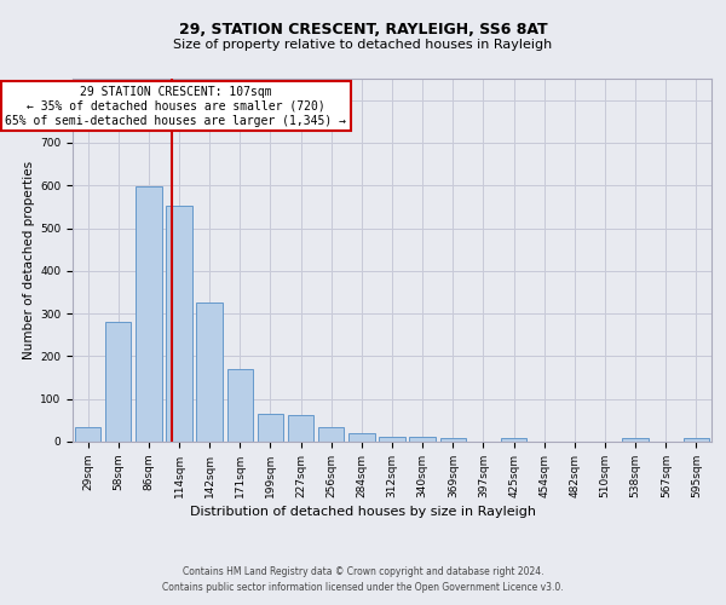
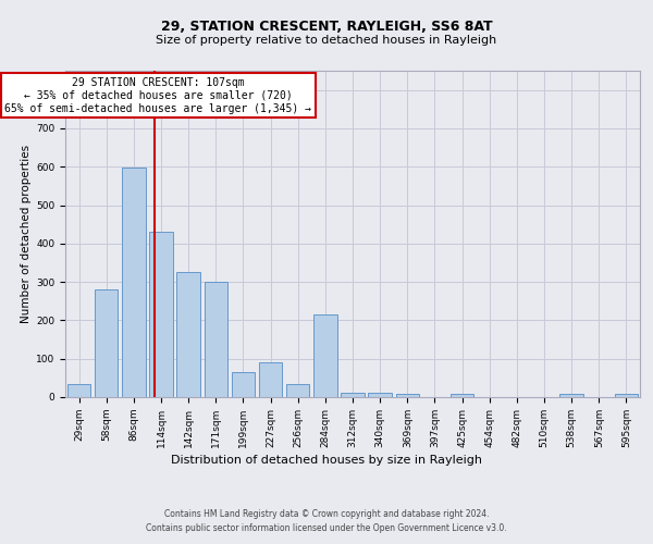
114sqm: 553 -> 430
171sqm: 170 -> 300
227sqm: 63 -> 90
284sqm: 20 -> 215
